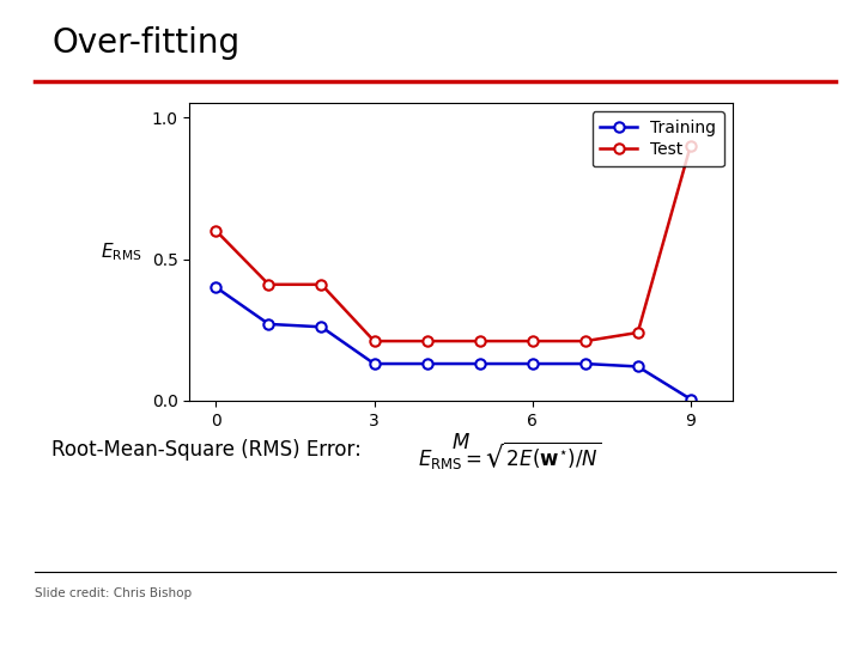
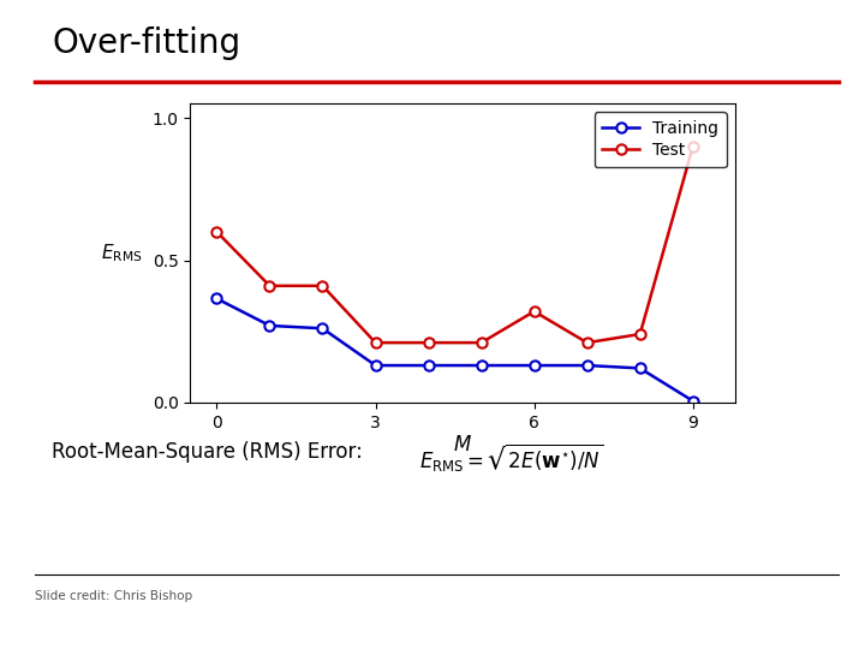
Training/0: 0.400 -> 0.365
Test/6: 0.21 -> 0.32
